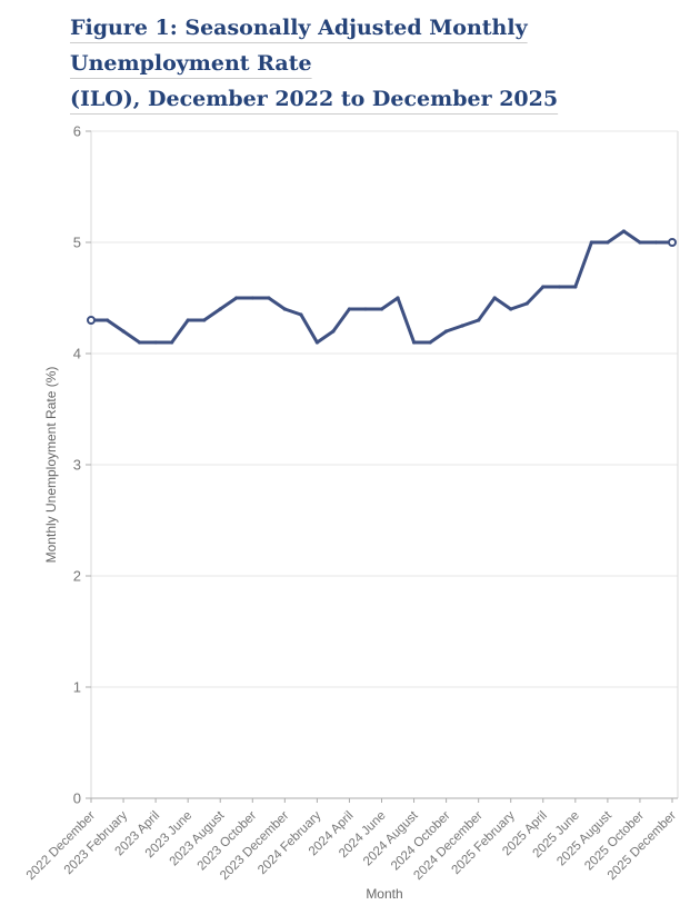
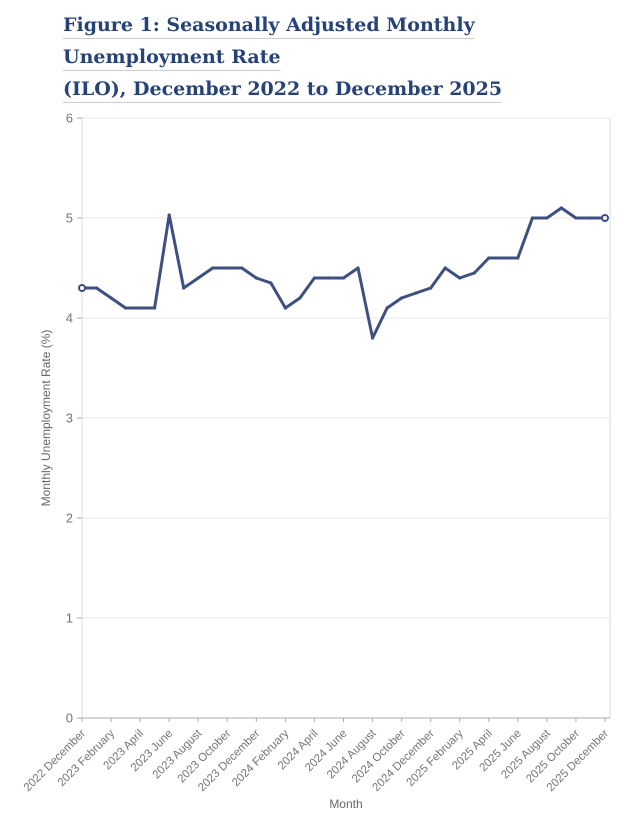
2023 June: 4.30 -> 5.03
2024 August: 4.10 -> 3.80
